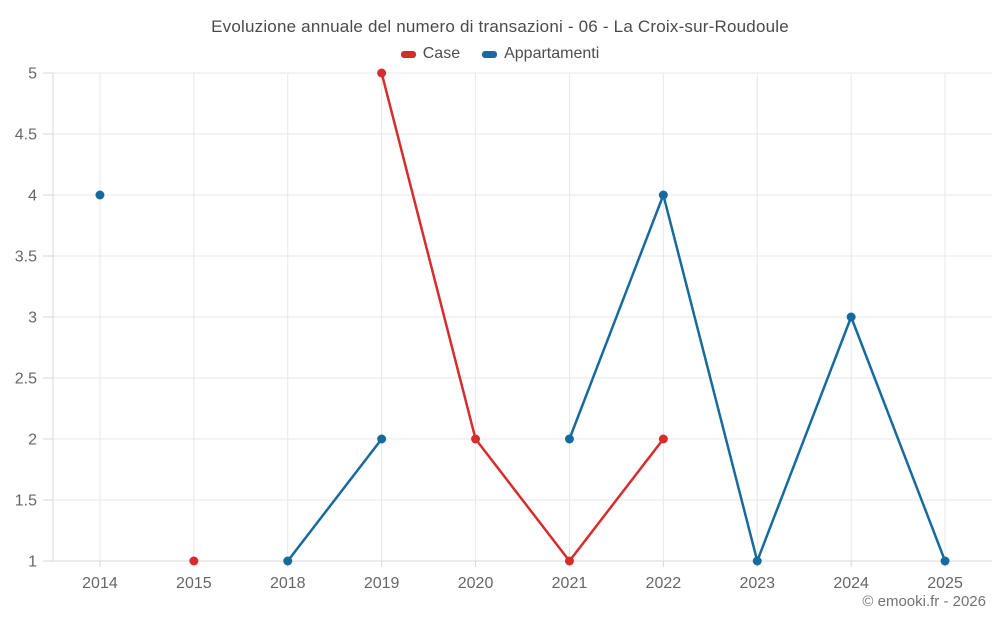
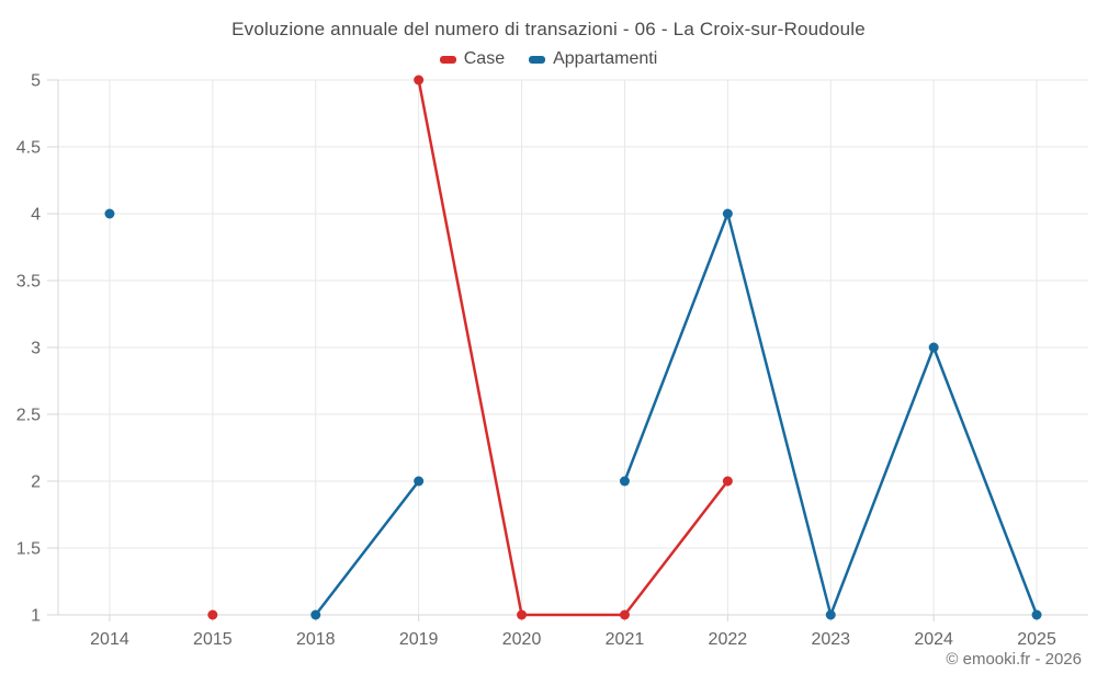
Case/2020: 2 -> 1
